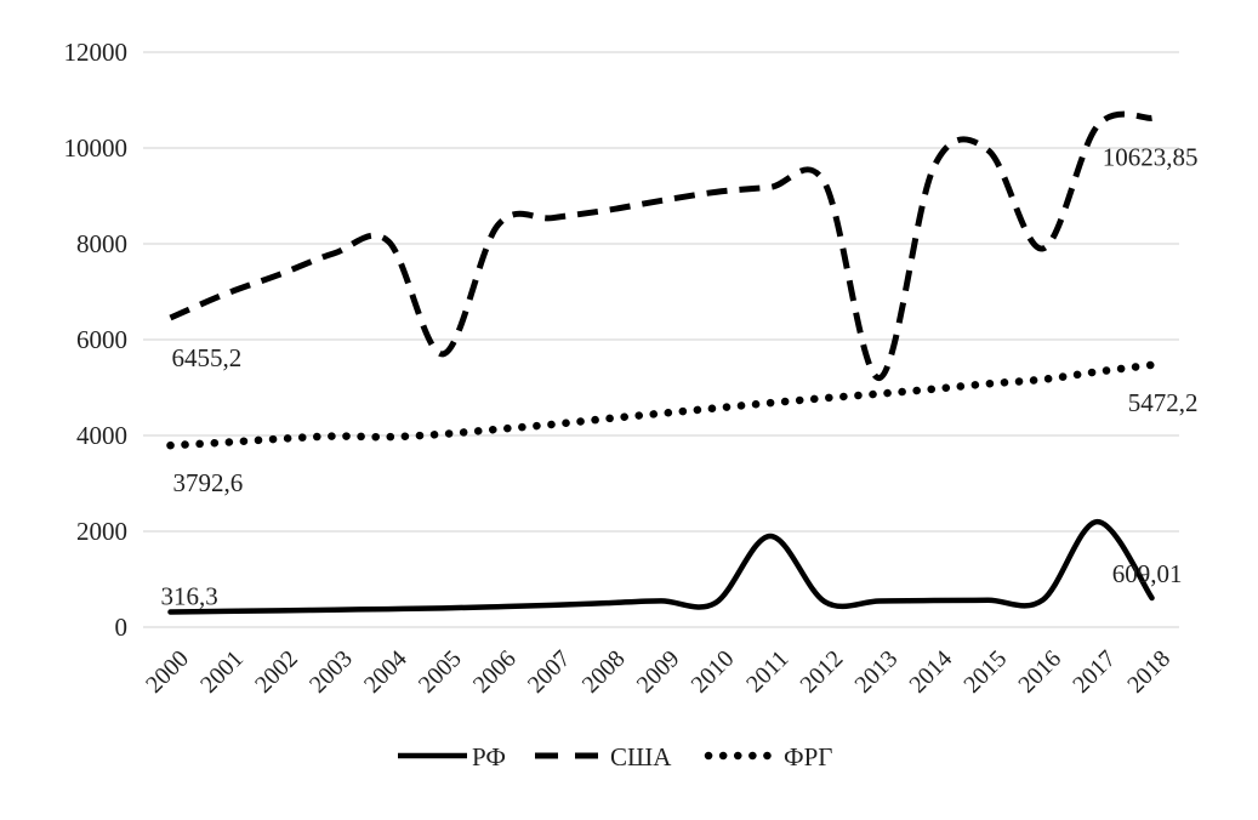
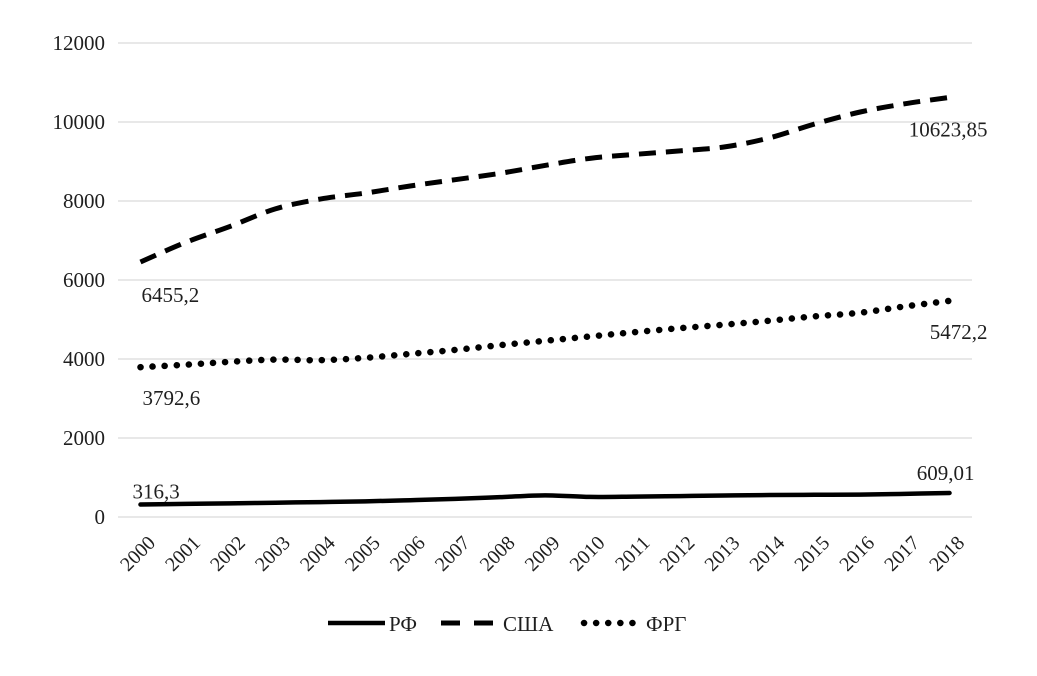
США/2005: 5700 -> 8200
РФ/2011: 1900 -> 500
США/2013: 5200 -> 9400
США/2016: 7900 -> 10200
РФ/2017: 2200 -> 600
